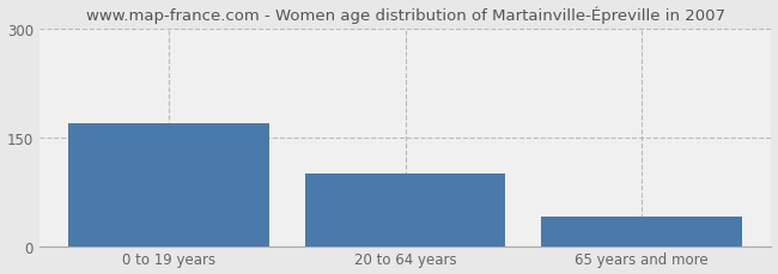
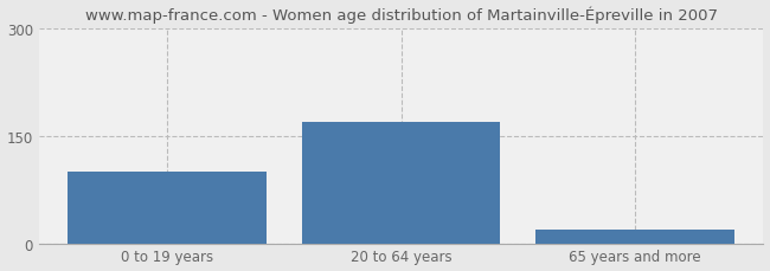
0 to 19 years: 170 -> 100
20 to 64 years: 100 -> 170
65 years and more: 40 -> 20
